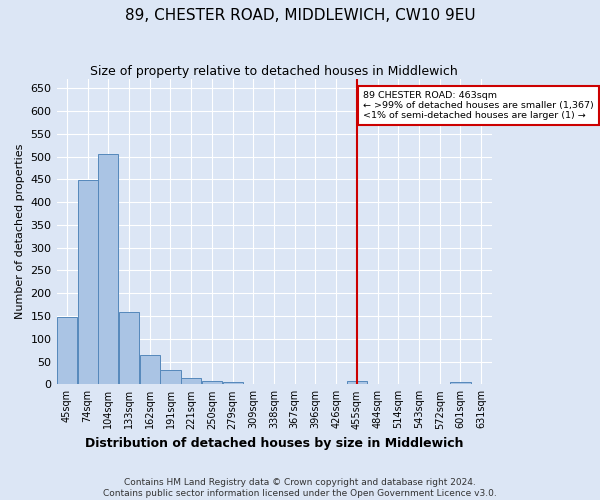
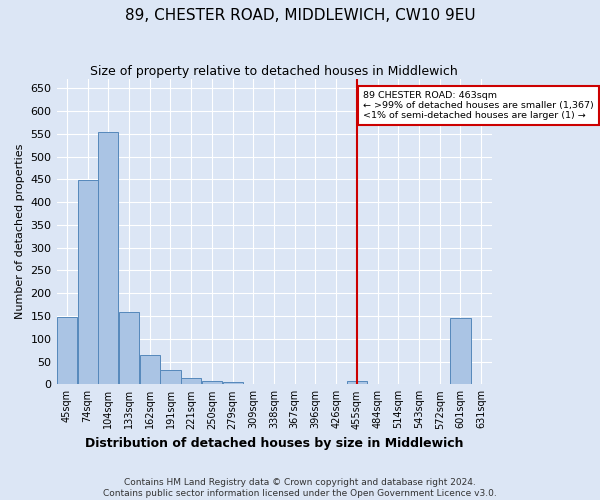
104sqm: 505 -> 555
601sqm: 5 -> 145
